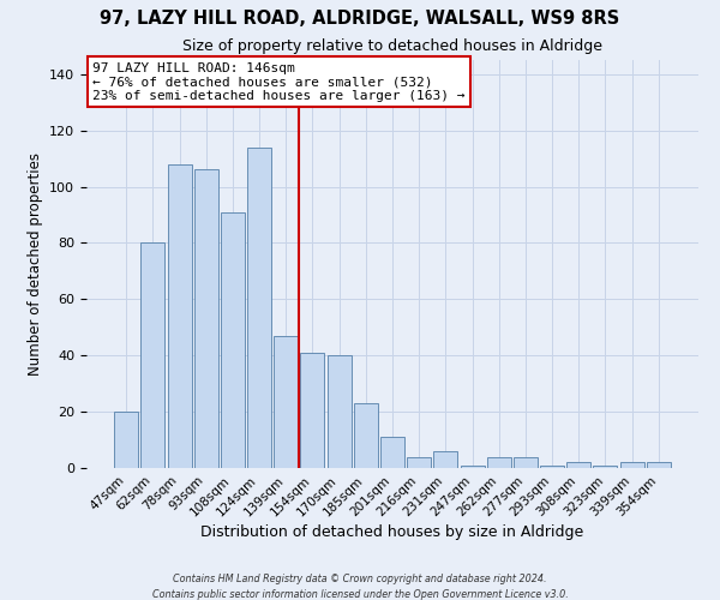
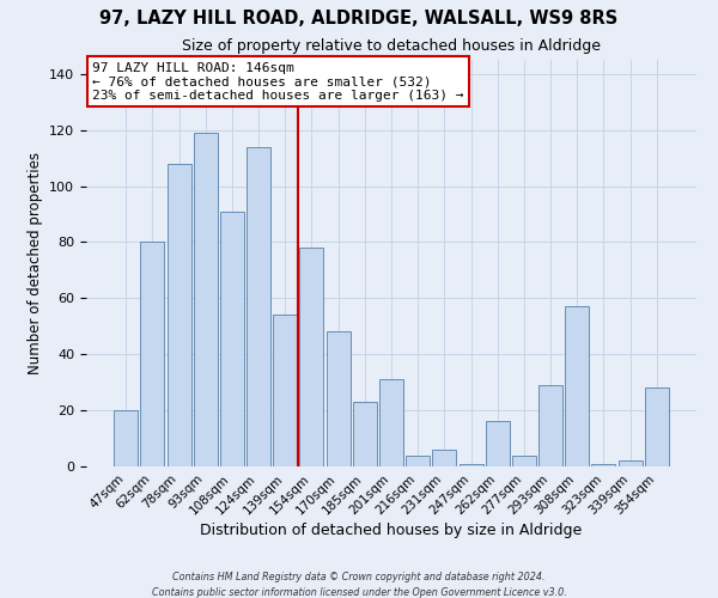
93sqm: 106 -> 119
139sqm: 47 -> 54
154sqm: 41 -> 78
170sqm: 40 -> 48
201sqm: 11 -> 31
262sqm: 4 -> 16
293sqm: 1 -> 29
308sqm: 2 -> 57
354sqm: 2 -> 28
